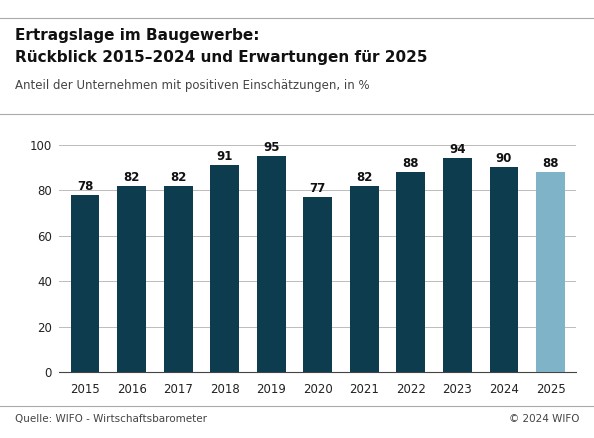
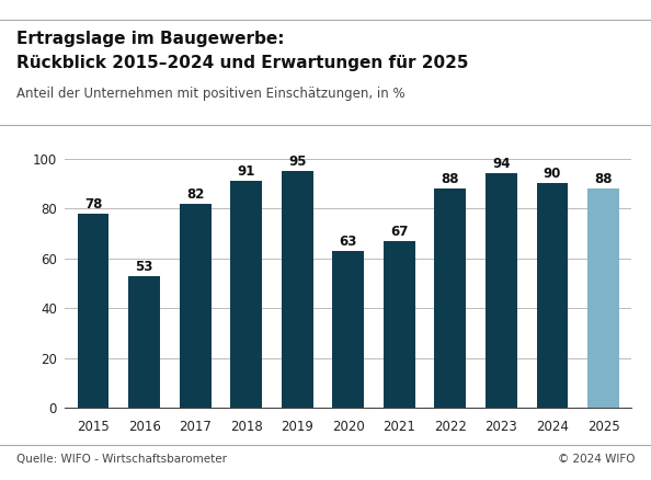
2016: 82 -> 53
2020: 77 -> 63
2021: 82 -> 67
